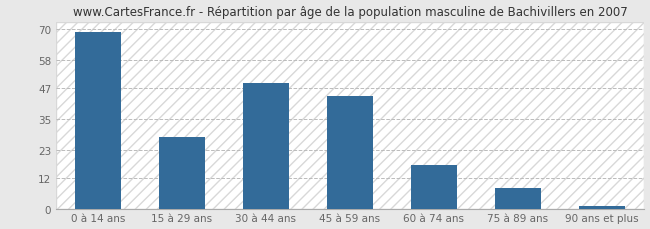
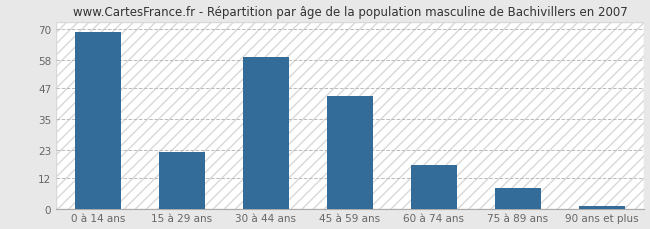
15 à 29 ans: 28 -> 22
30 à 44 ans: 49 -> 59
